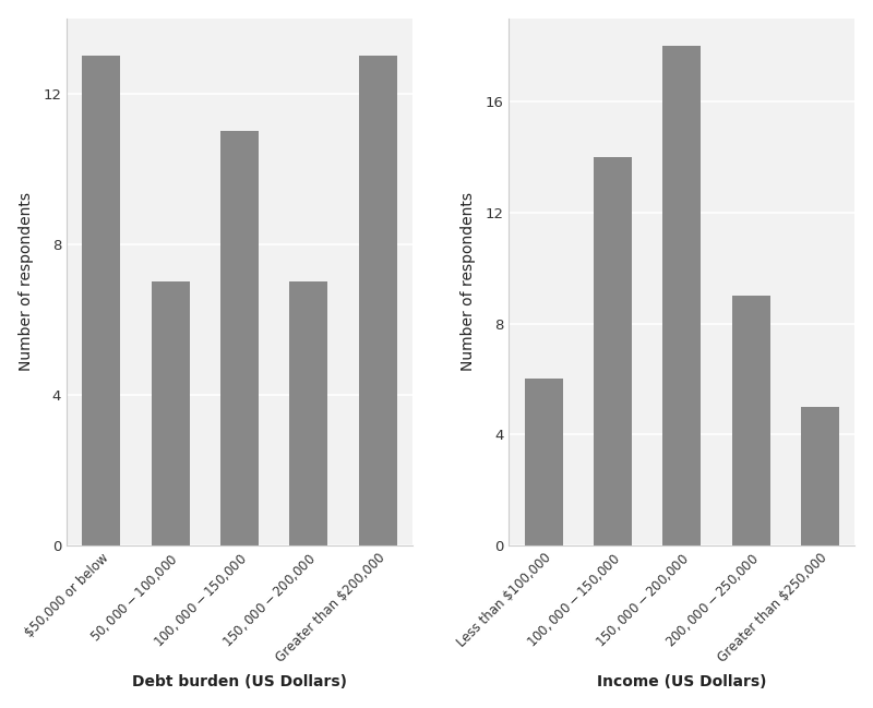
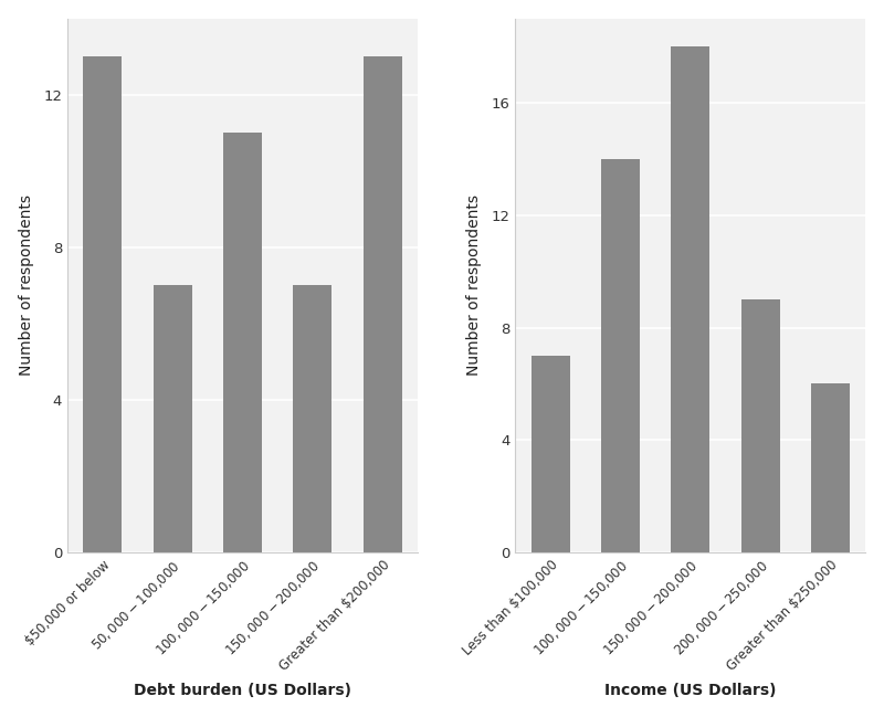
Less than $100,000: 6 -> 7
Greater than $250,000: 5 -> 6
